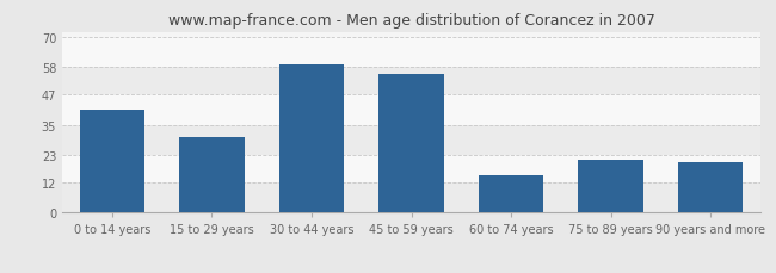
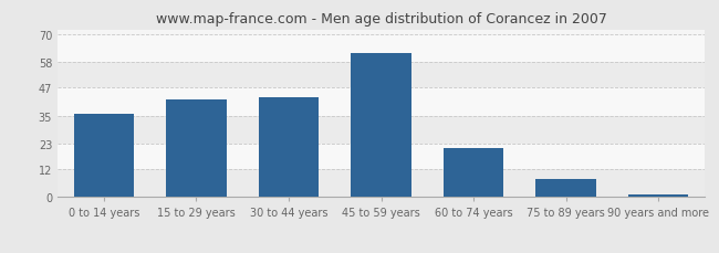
0 to 14 years: 41 -> 36
15 to 29 years: 30 -> 42
30 to 44 years: 59 -> 43
45 to 59 years: 55 -> 62
60 to 74 years: 15 -> 21
75 to 89 years: 21 -> 8
90 years and more: 20 -> 1
